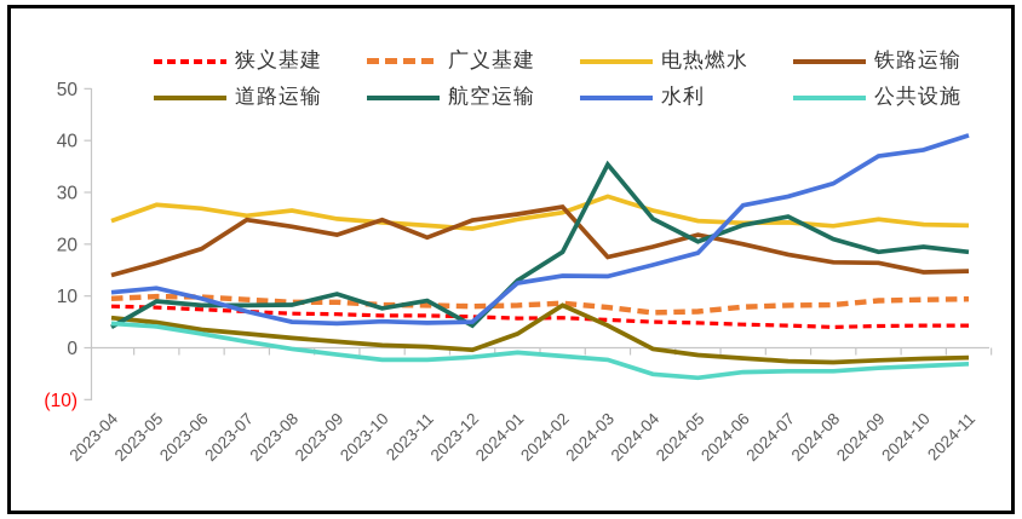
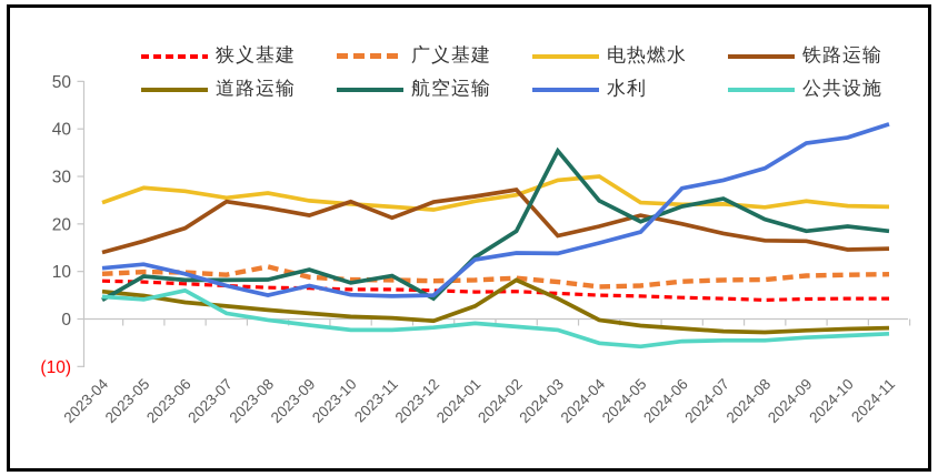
公共设施/2023-06: 3 -> 6
广义基建/2023-08: 9 -> 11
水利/2023-09: 5 -> 7
电热燃水/2024-04: 26 -> 30
